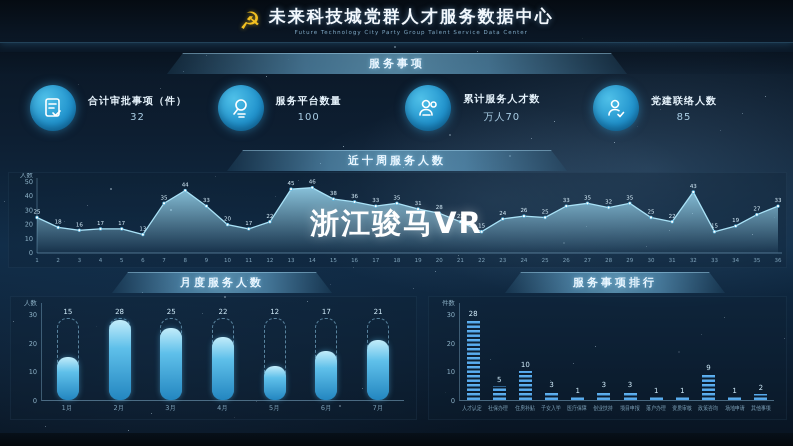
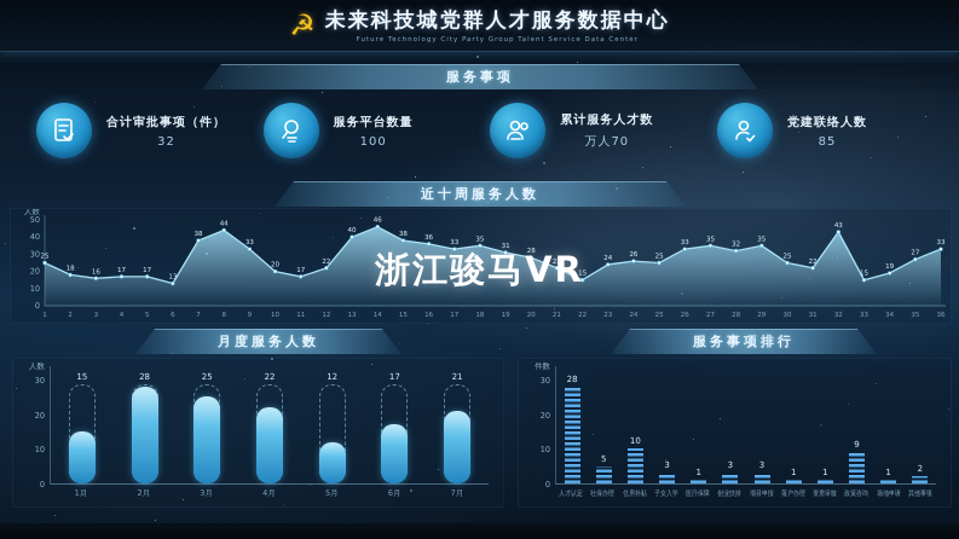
近十周服务人数/7: 35 -> 38
近十周服务人数/13: 45 -> 40
